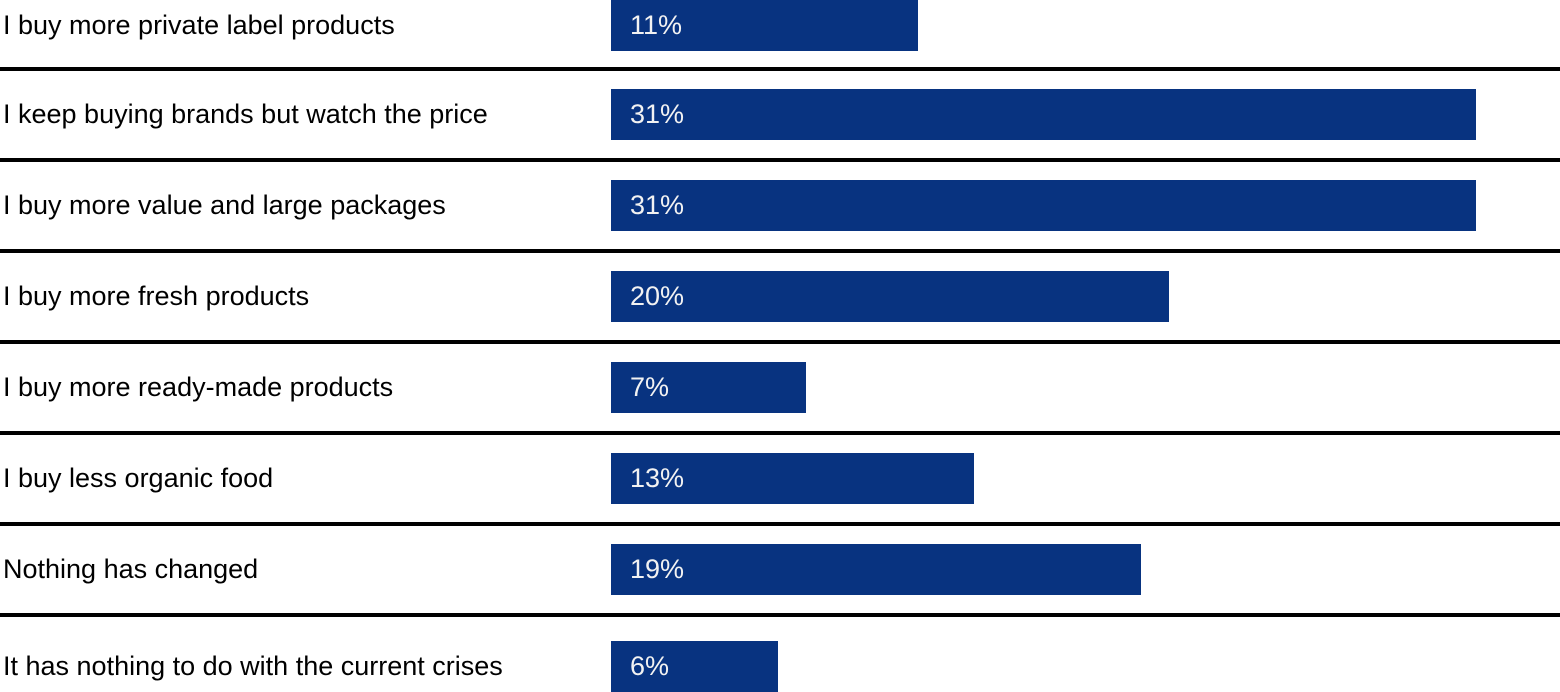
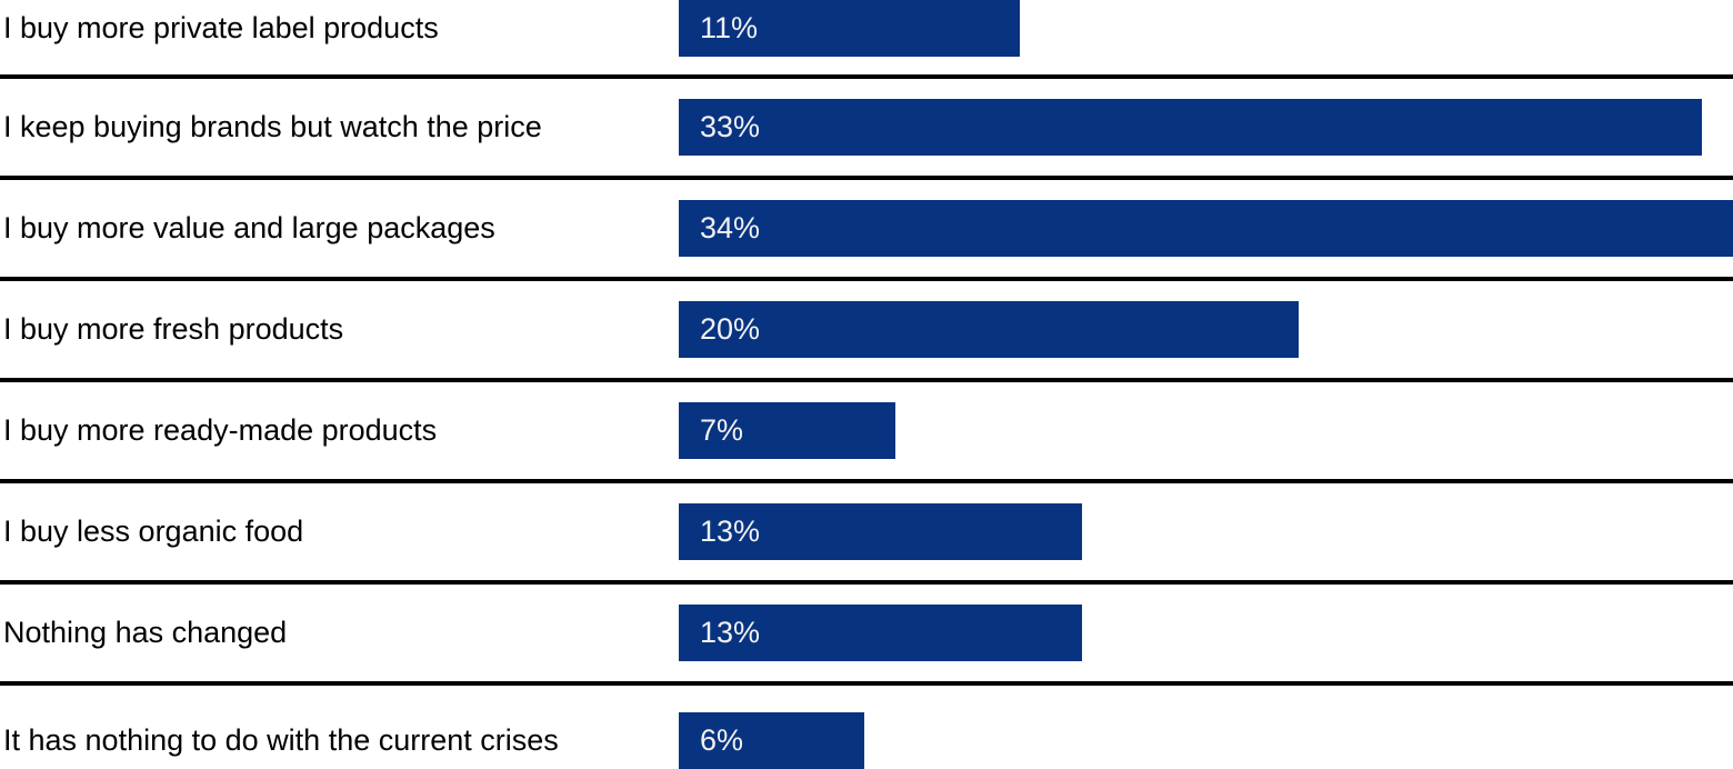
I keep buying brands but watch the price: 31% -> 33%
I buy more value and large packages: 31% -> 34%
Nothing has changed: 19% -> 13%
